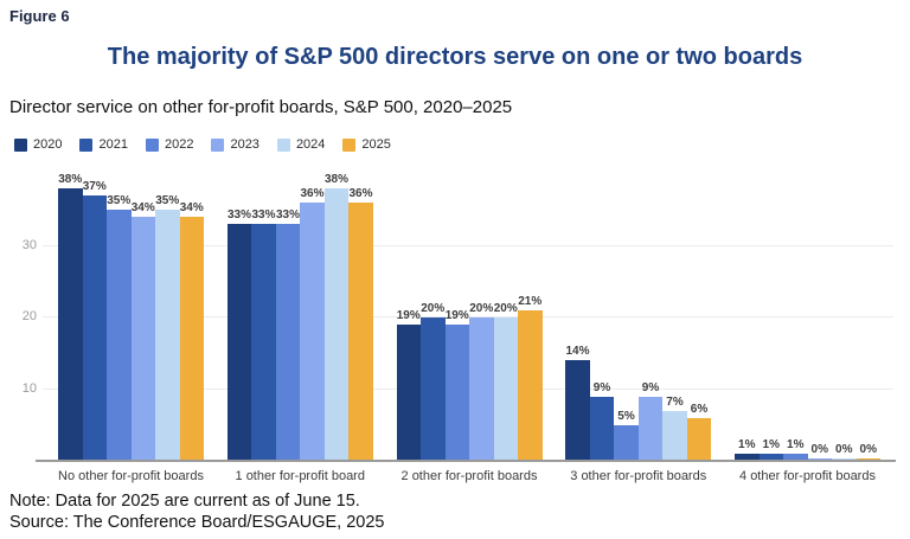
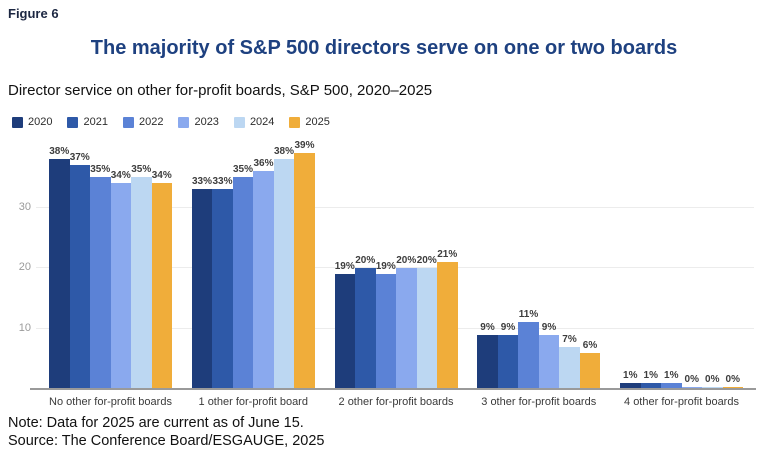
2022/1 other for-profit board: 33% -> 35%
2025/1 other for-profit board: 36% -> 39%
2020/3 other for-profit boards: 14% -> 9%
2022/3 other for-profit boards: 5% -> 11%
